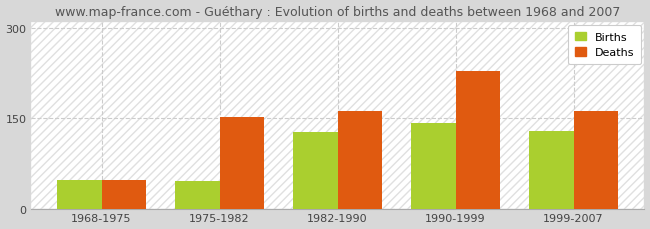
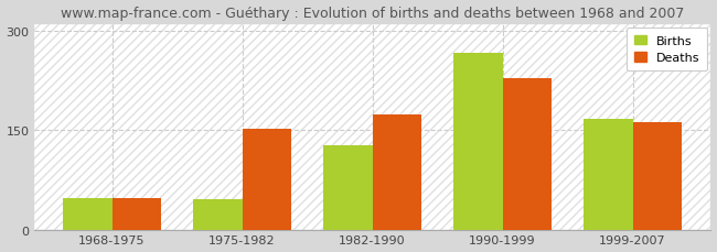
Deaths/1982-1990: 162 -> 174
Births/1990-1999: 142 -> 266
Births/1999-2007: 130 -> 168
